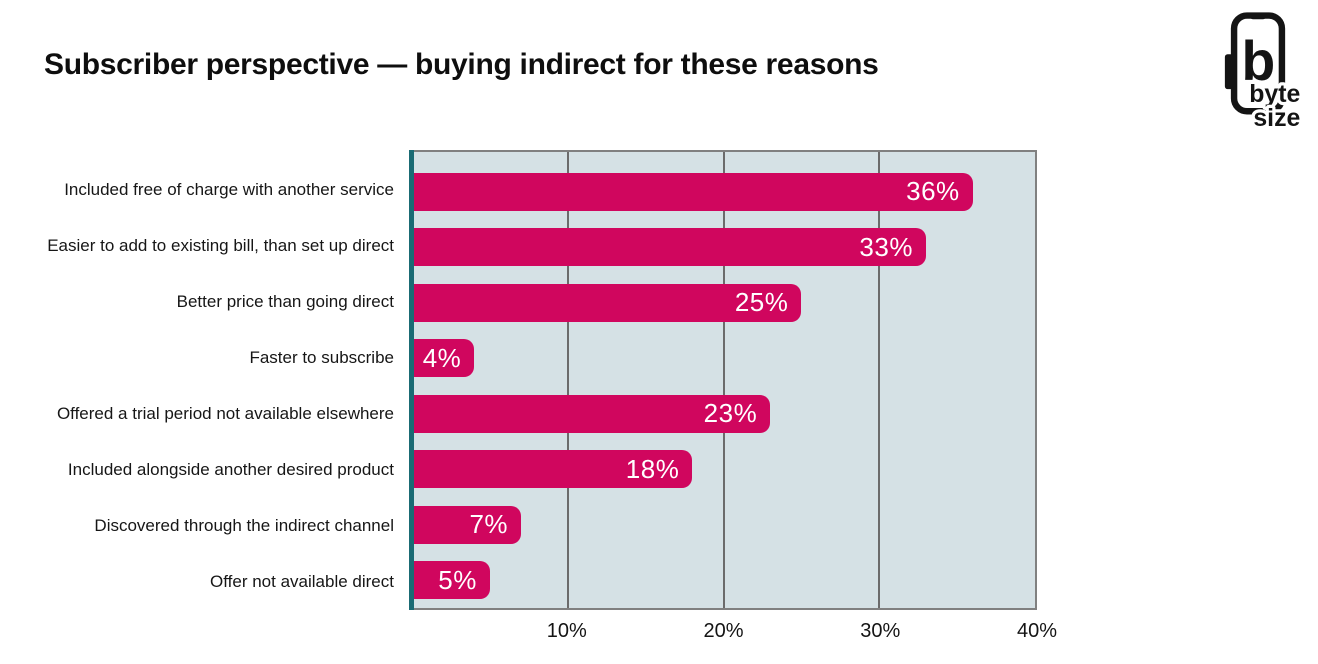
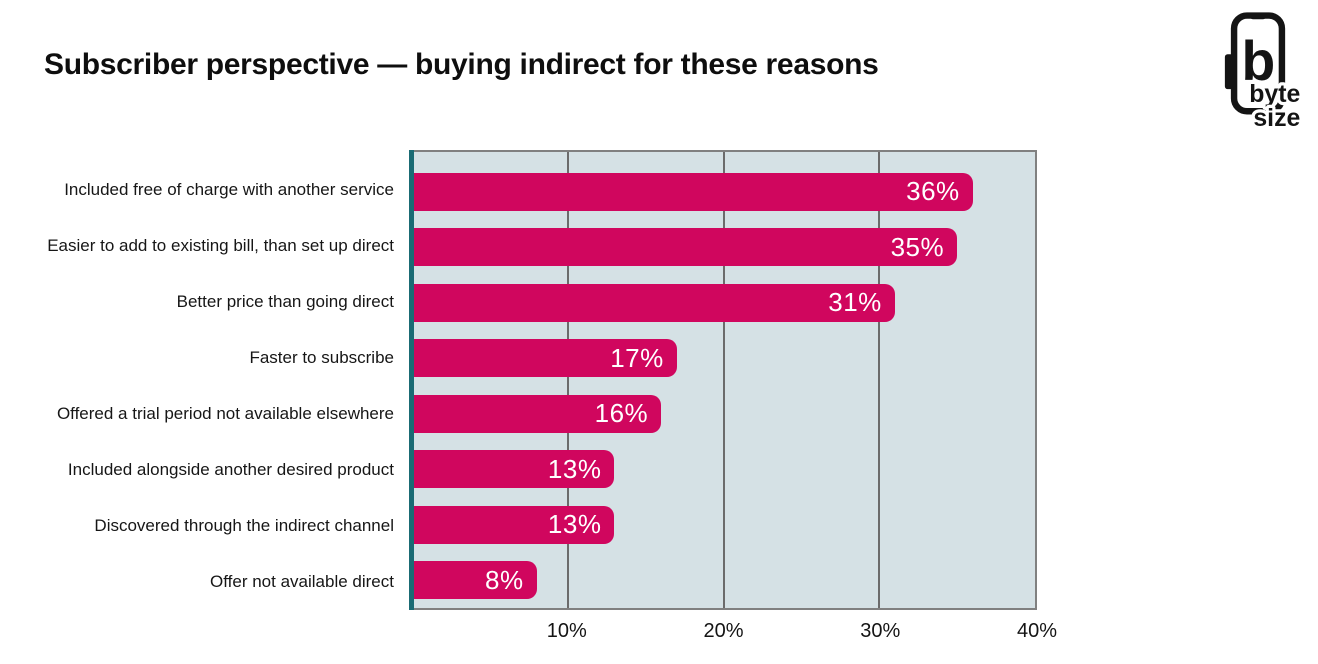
Easier to add to existing bill, than set up direct: 33% -> 35%
Better price than going direct: 25% -> 31%
Faster to subscribe: 4% -> 17%
Offered a trial period not available elsewhere: 23% -> 16%
Included alongside another desired product: 18% -> 13%
Discovered through the indirect channel: 7% -> 13%
Offer not available direct: 5% -> 8%
